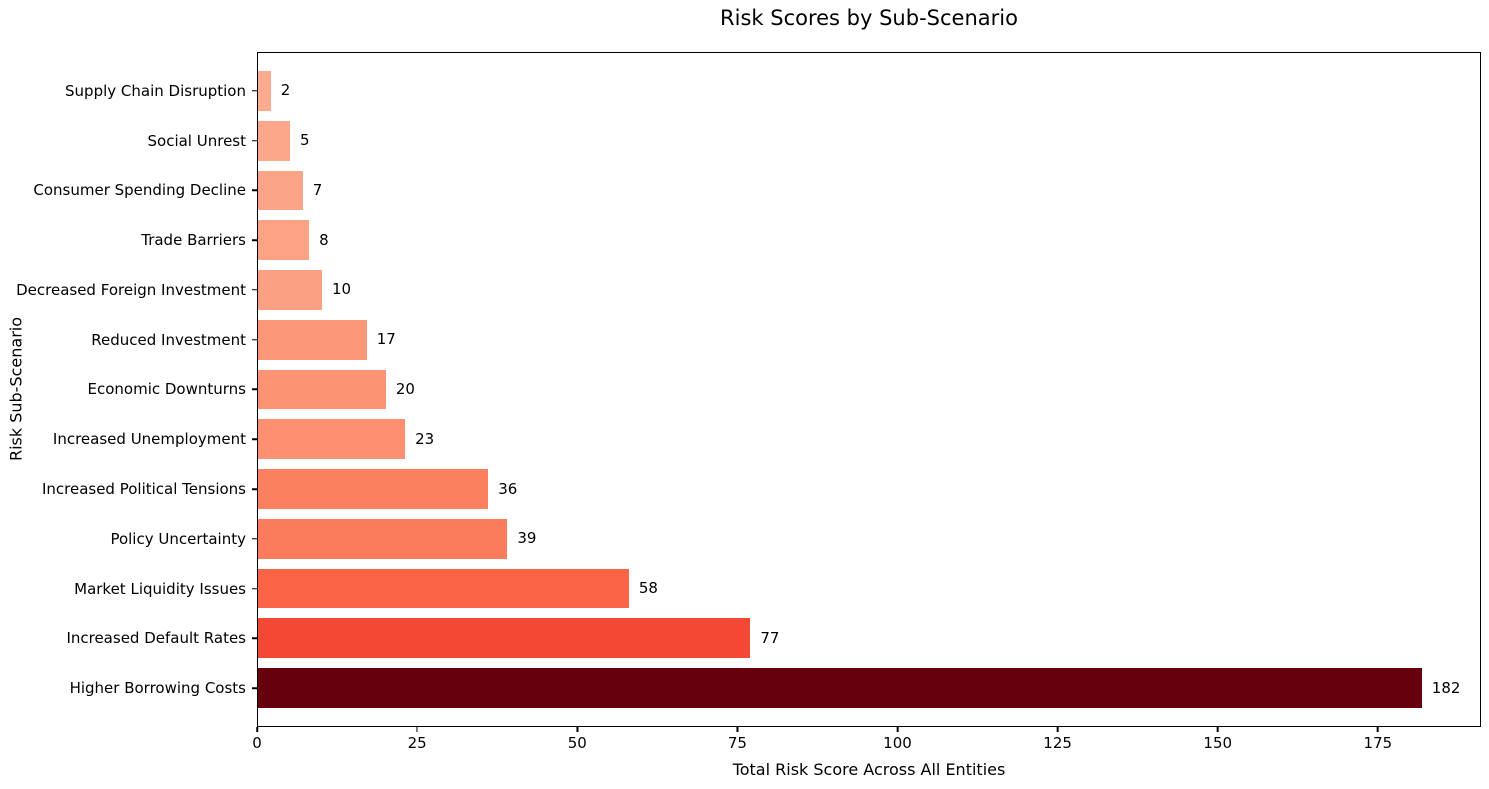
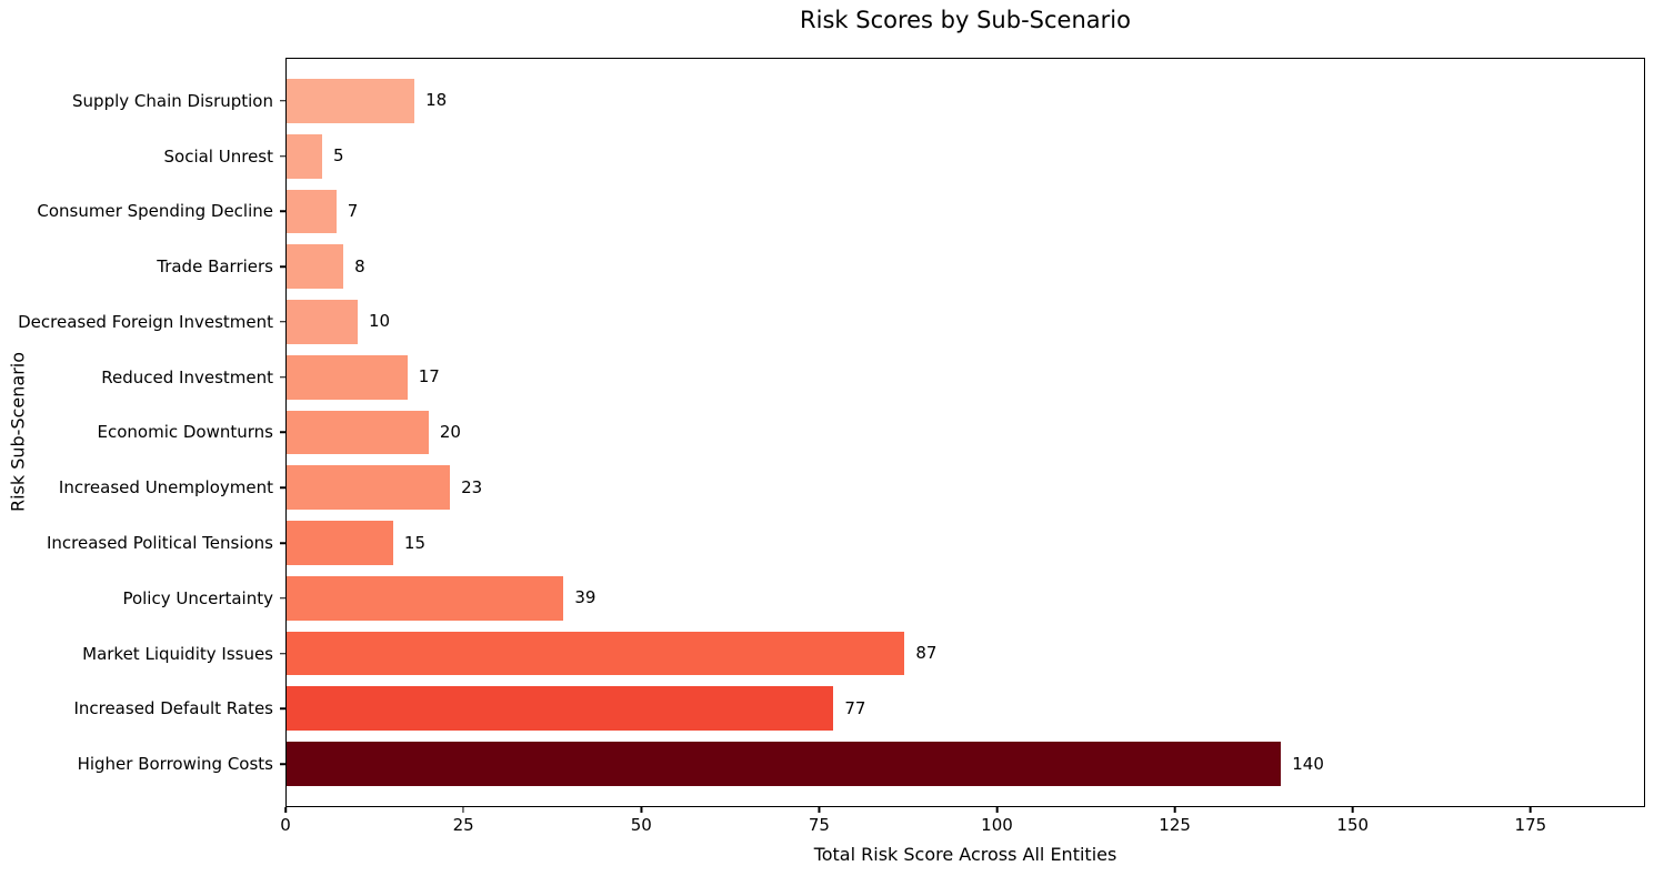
Supply Chain Disruption: 2 -> 18
Increased Political Tensions: 36 -> 15
Market Liquidity Issues: 58 -> 87
Higher Borrowing Costs: 182 -> 140
